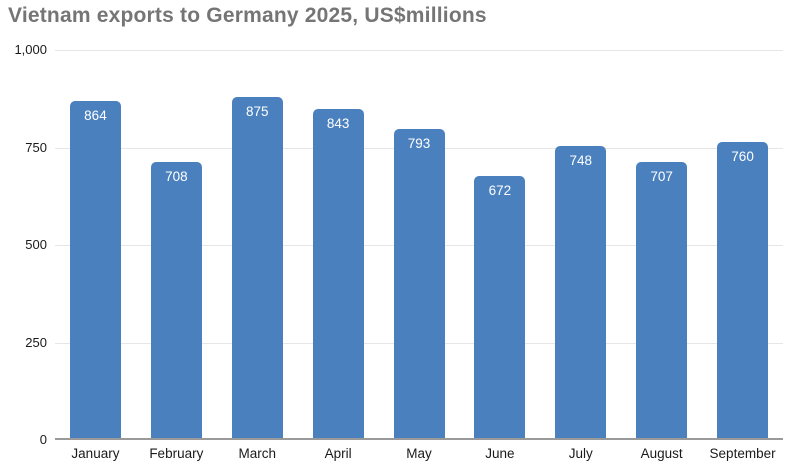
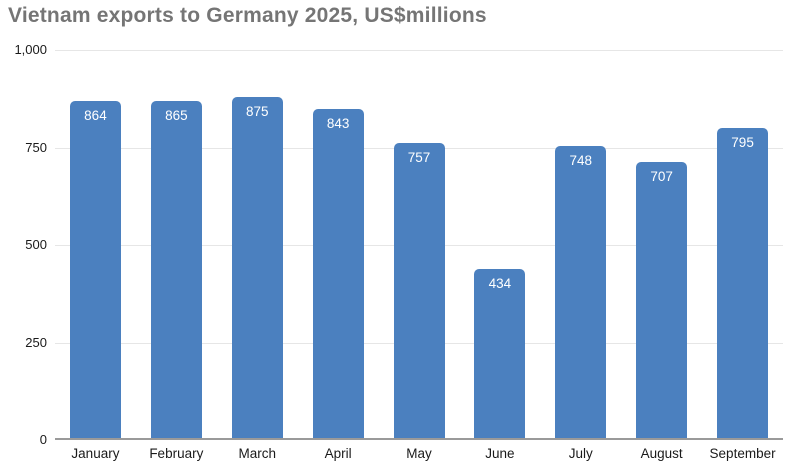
February: 708 -> 865
May: 793 -> 757
June: 672 -> 434
September: 760 -> 795
